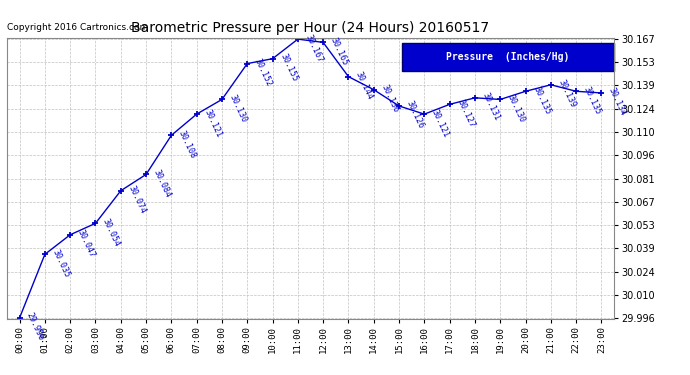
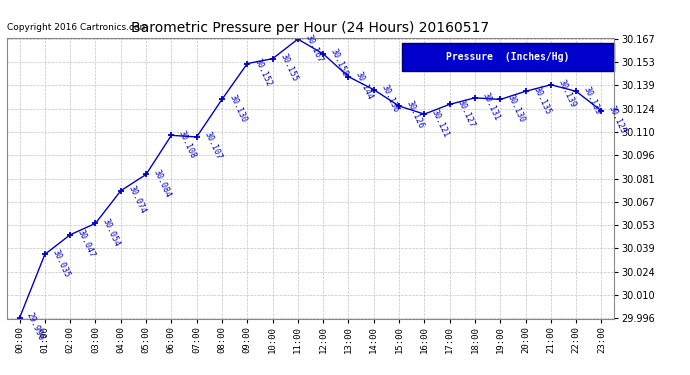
07:00: 30.121 -> 30.107
12:00: 30.165 -> 30.158
23:00: 30.134 -> 30.123
